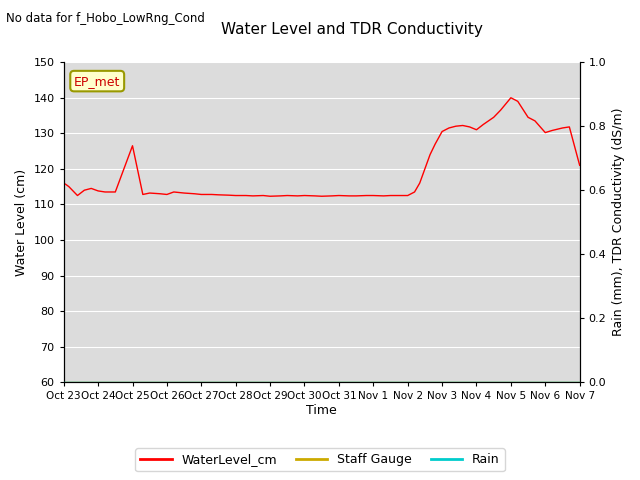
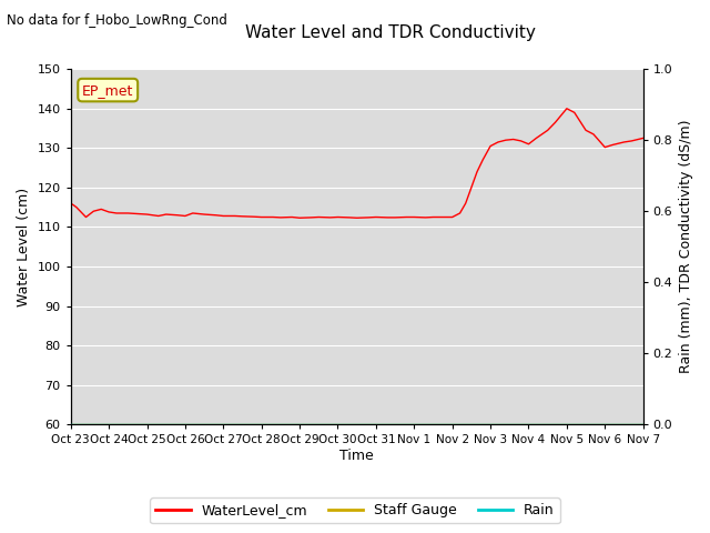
Oct 25: 126.5 -> 113.2
Nov 7: 121.0 -> 132.5
